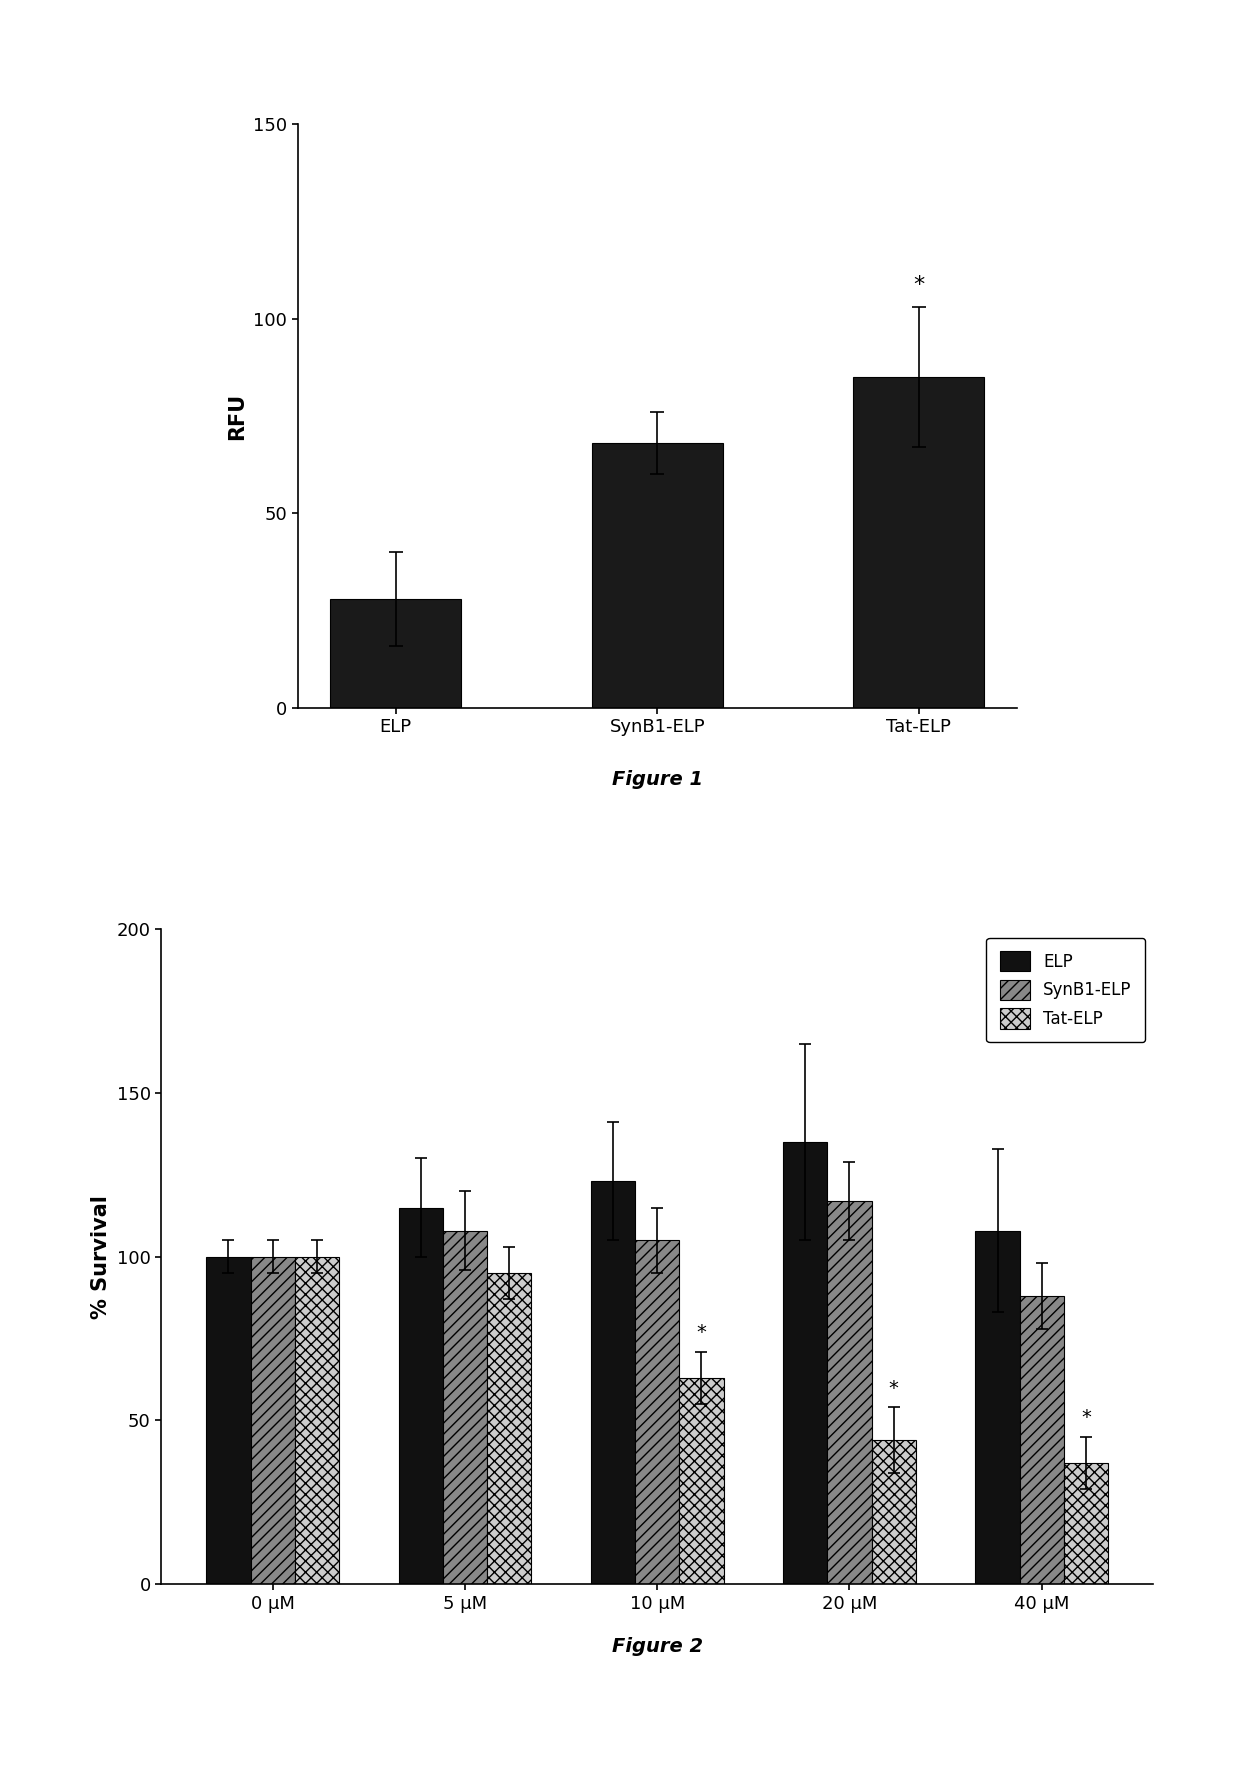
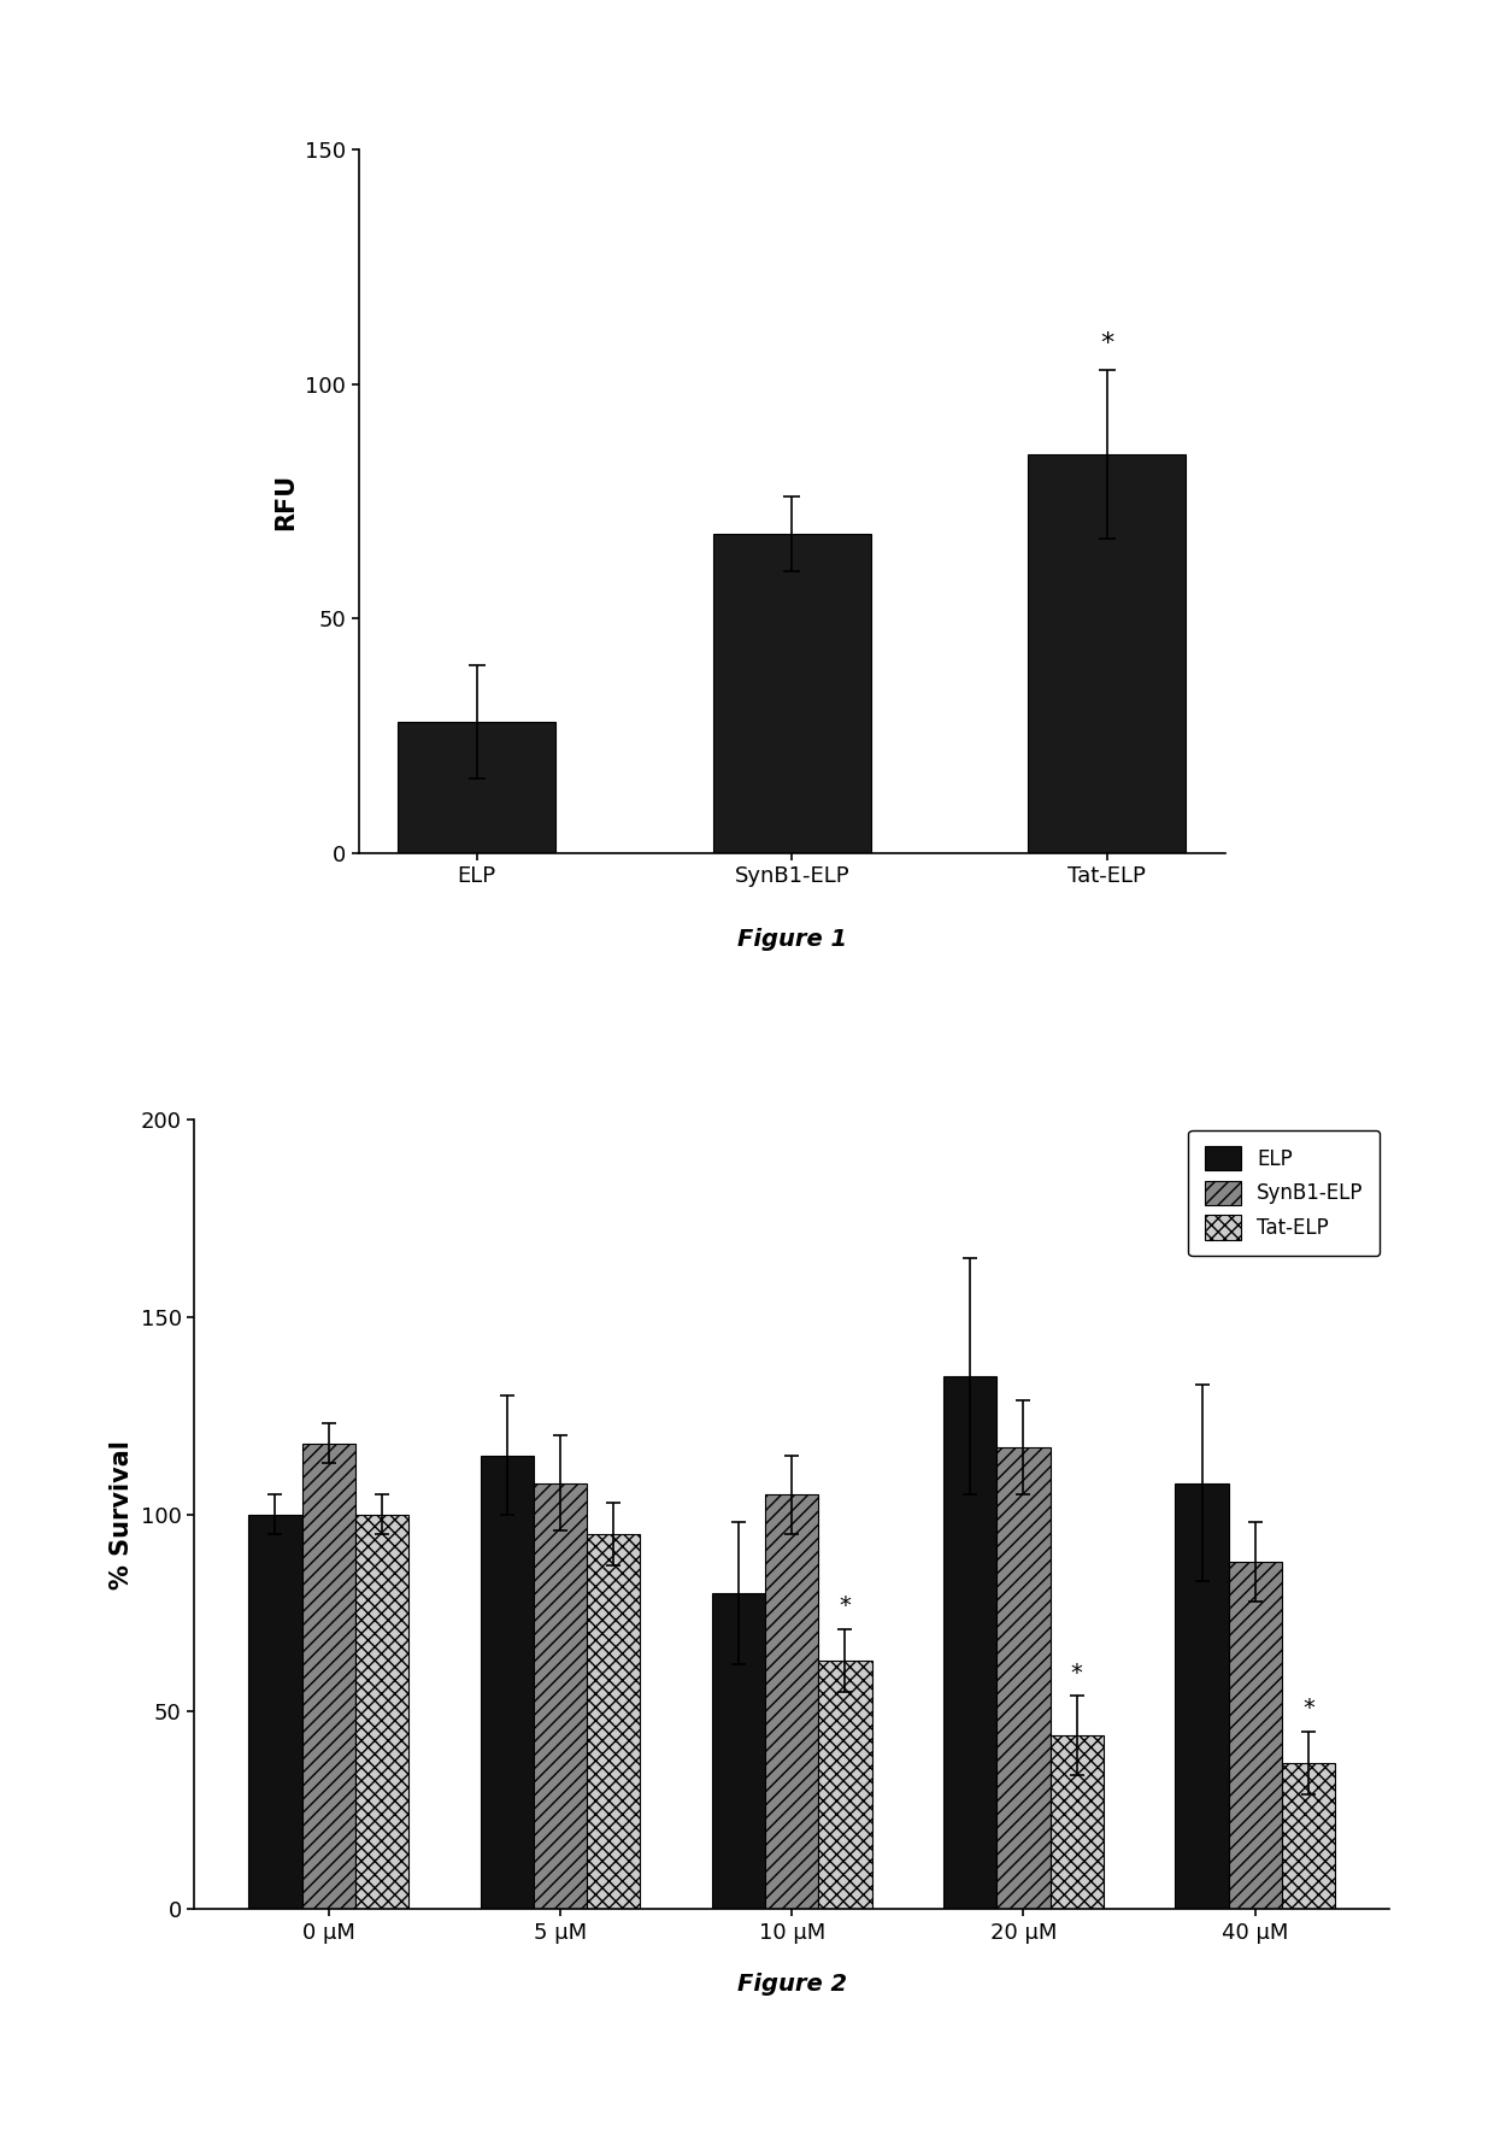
SynB1-ELP/0 μM: 100 -> 118
ELP/10 μM: 123 -> 80
